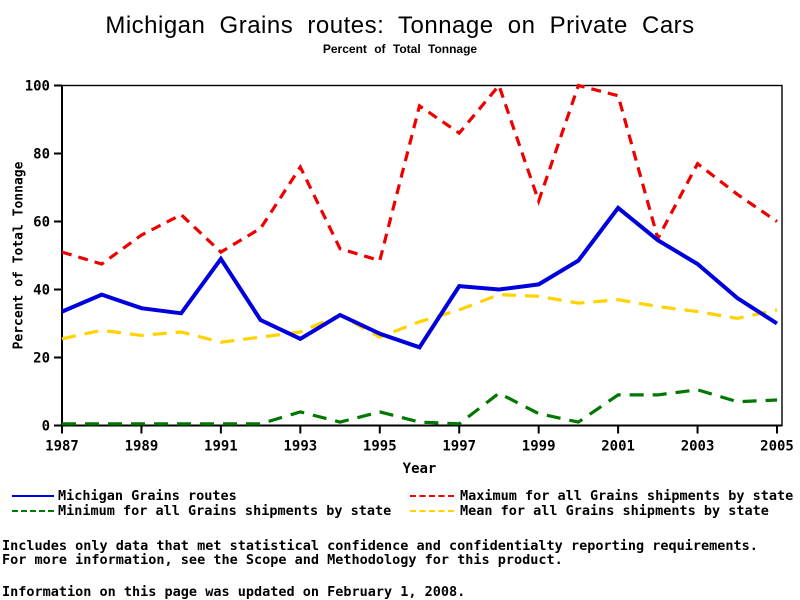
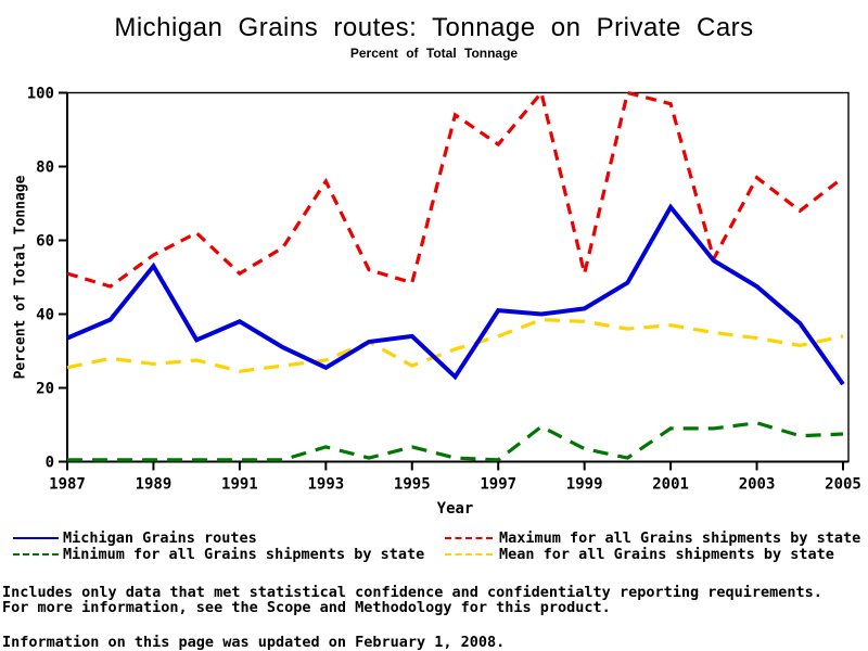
Michigan Grains routes/1989: 34 -> 53
Michigan Grains routes/1991: 49 -> 38
Michigan Grains routes/1995: 27 -> 34
Maximum for all Grains shipments by state/1999: 66 -> 51
Michigan Grains routes/2001: 64 -> 69
Michigan Grains routes/2005: 30 -> 21
Maximum for all Grains shipments by state/2005: 60 -> 77
